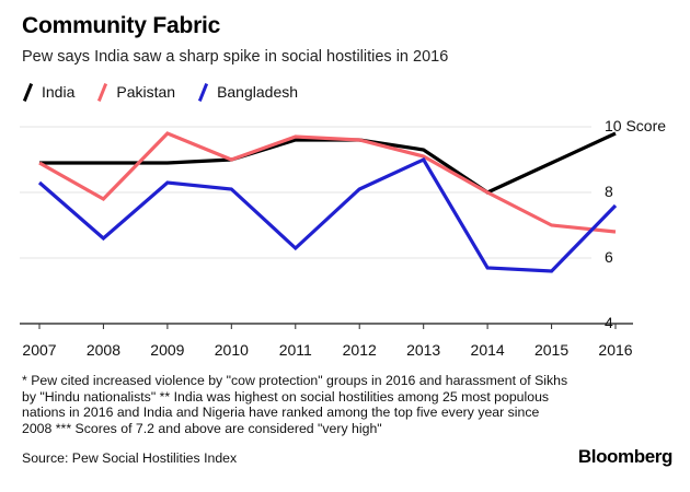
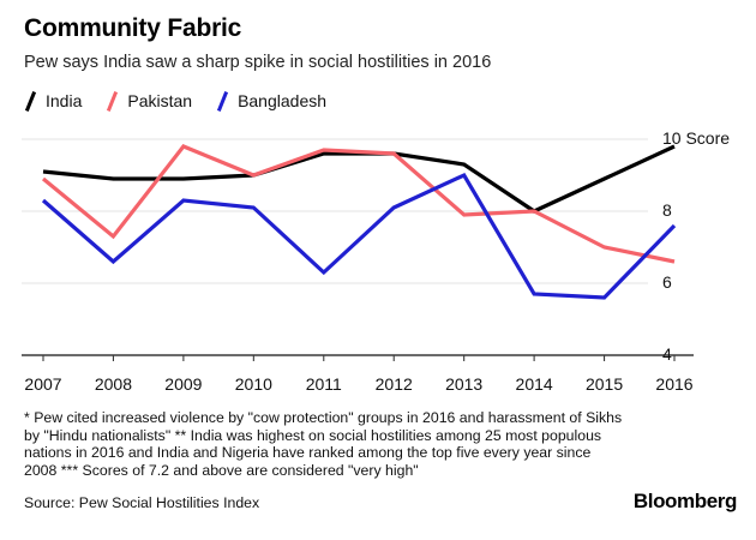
India/2007: 8.9 -> 9.1
Pakistan/2008: 7.8 -> 7.3
Pakistan/2013: 9.1 -> 7.9
Pakistan/2016: 6.8 -> 6.6
